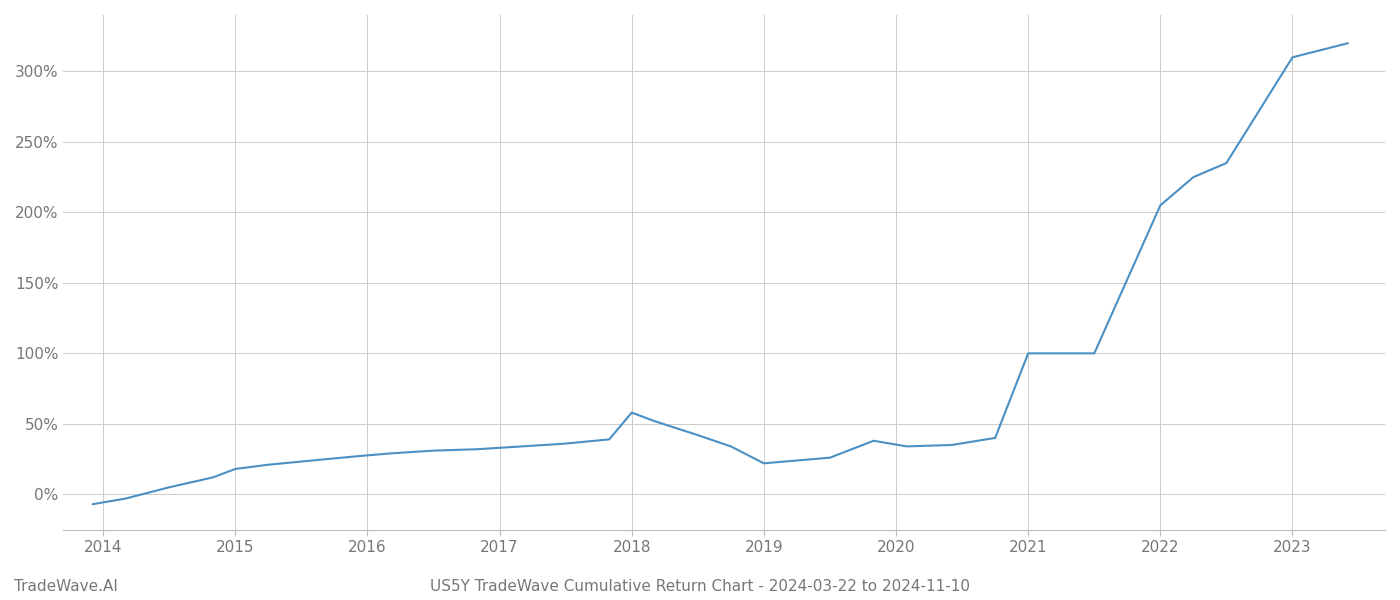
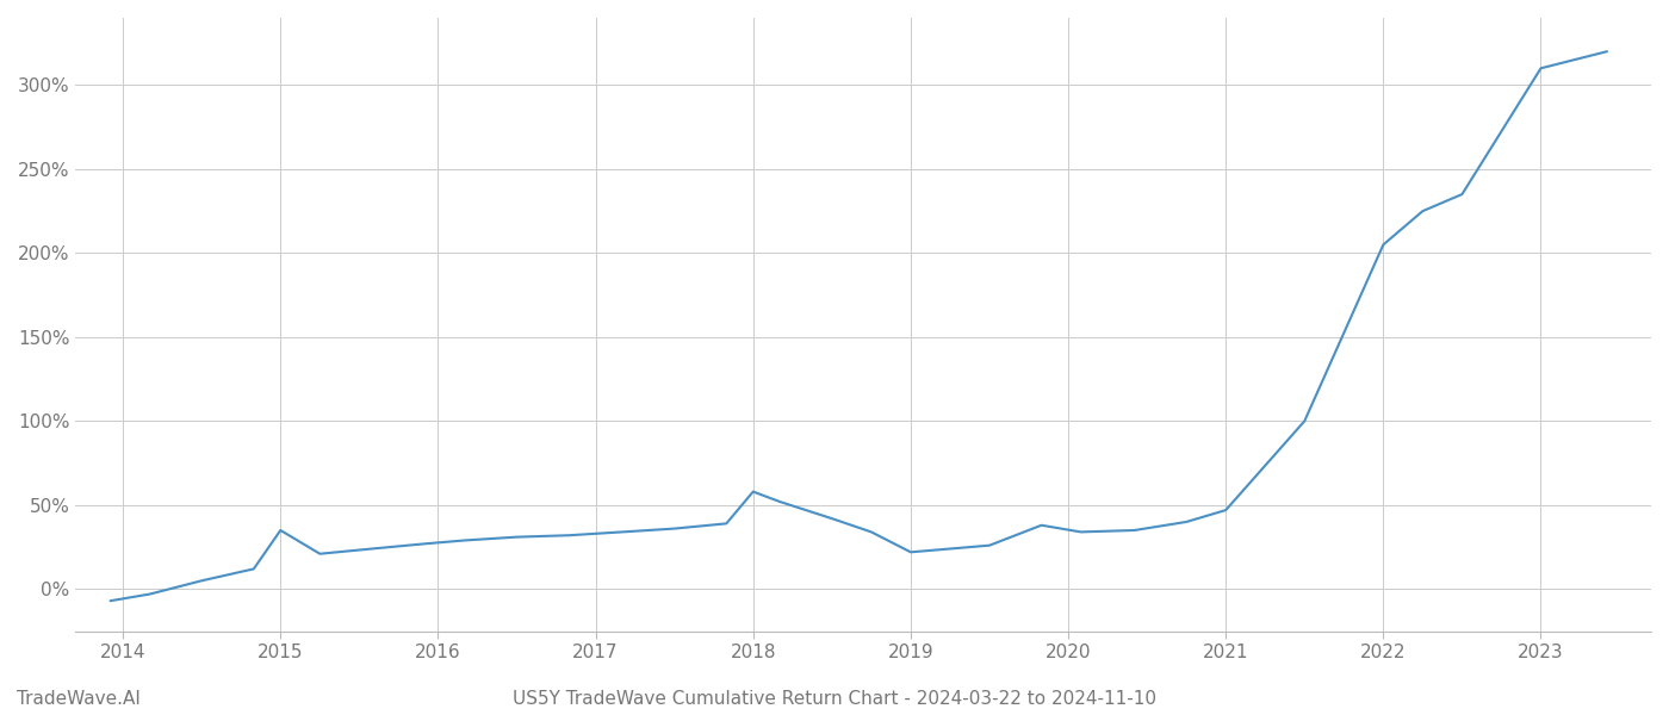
2015: 18% -> 35%
2021: 100% -> 47%
